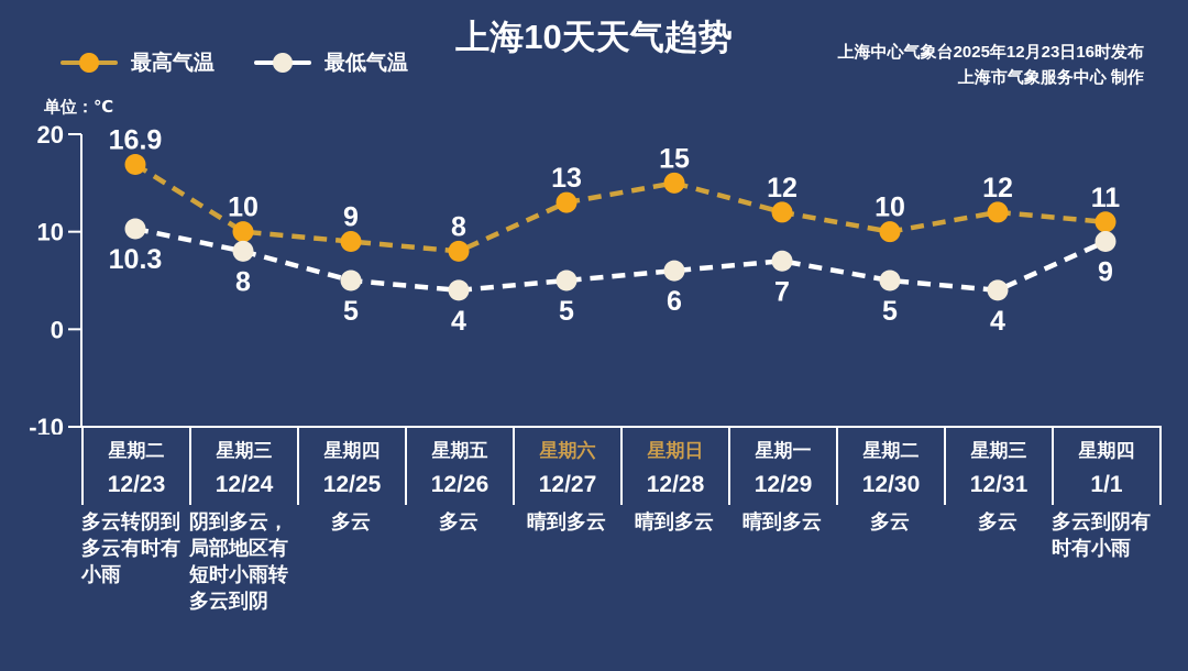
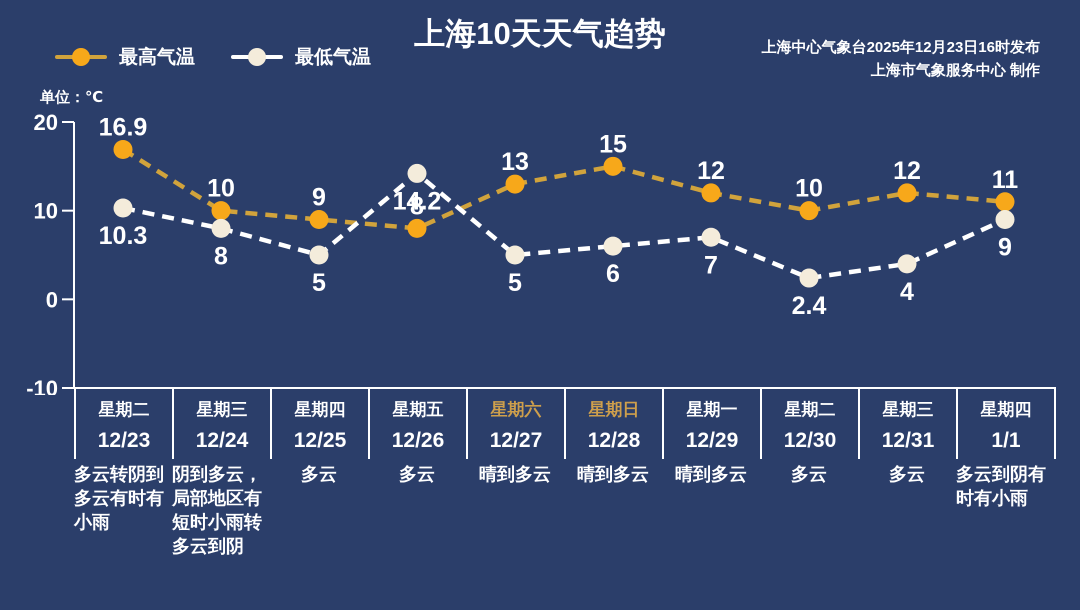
最低气温/12/26: 4 -> 14.2
最低气温/12/30: 5 -> 2.4
